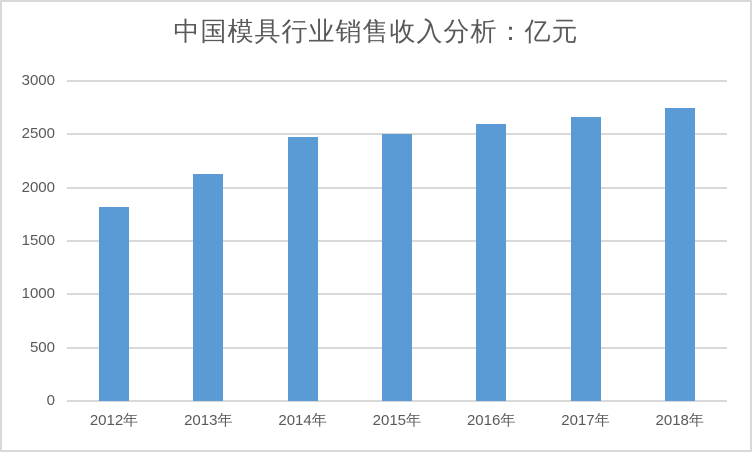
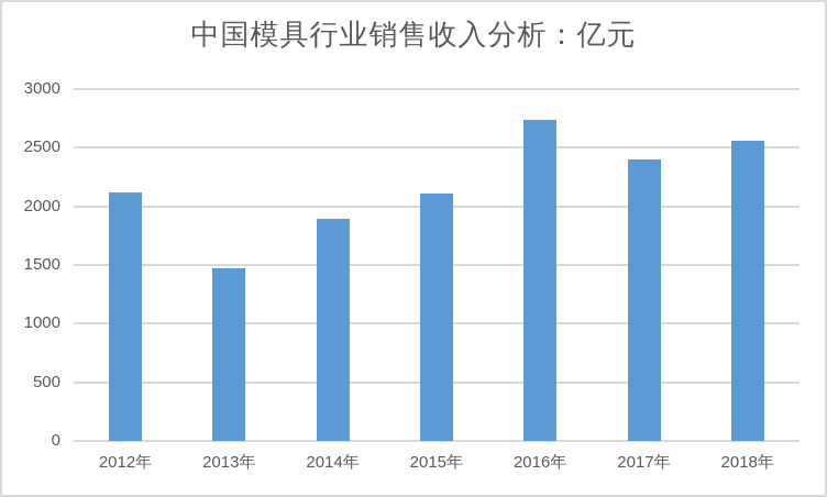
2012年: 1820 -> 2120
2013年: 2130 -> 1470
2014年: 2480 -> 1890
2015年: 2500 -> 2110
2016年: 2600 -> 2740
2017年: 2660 -> 2400
2018年: 2750 -> 2560
